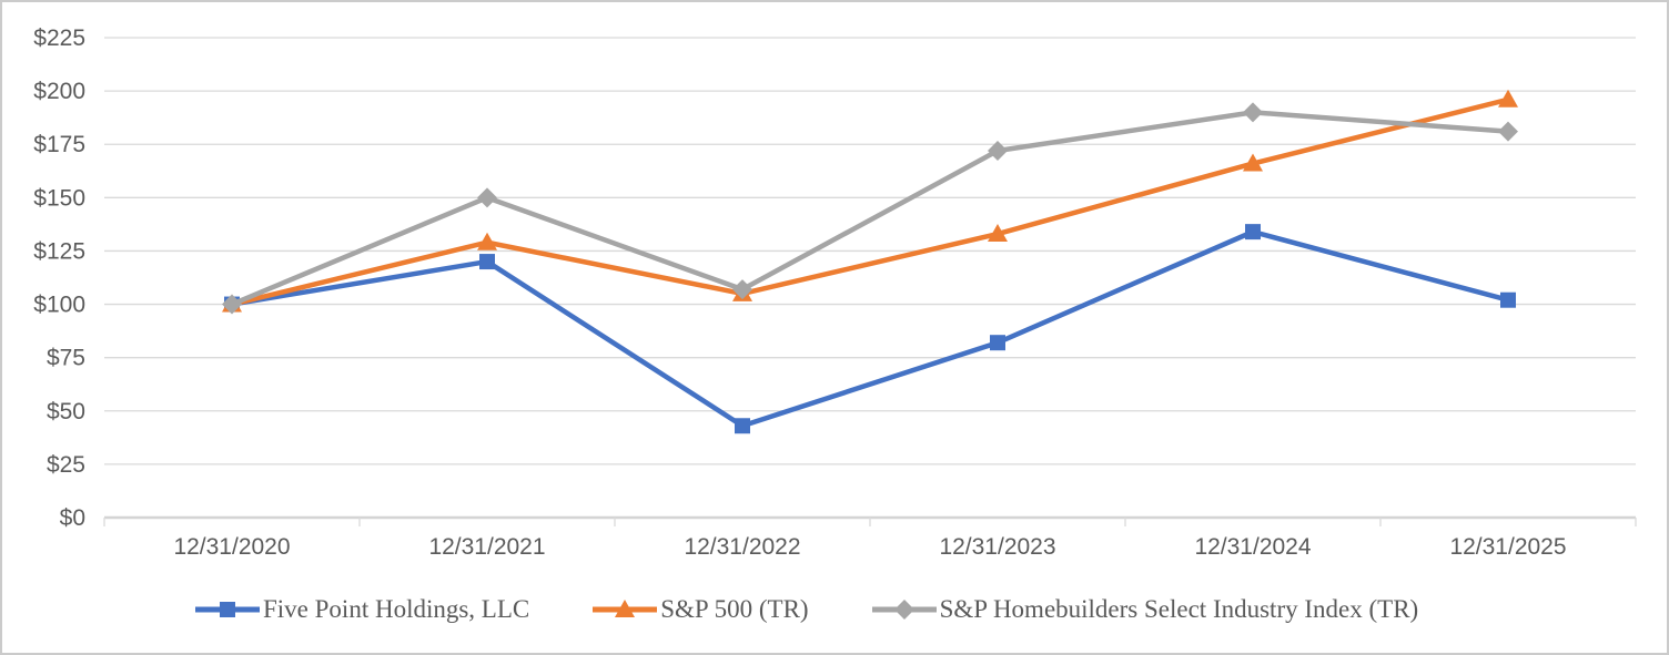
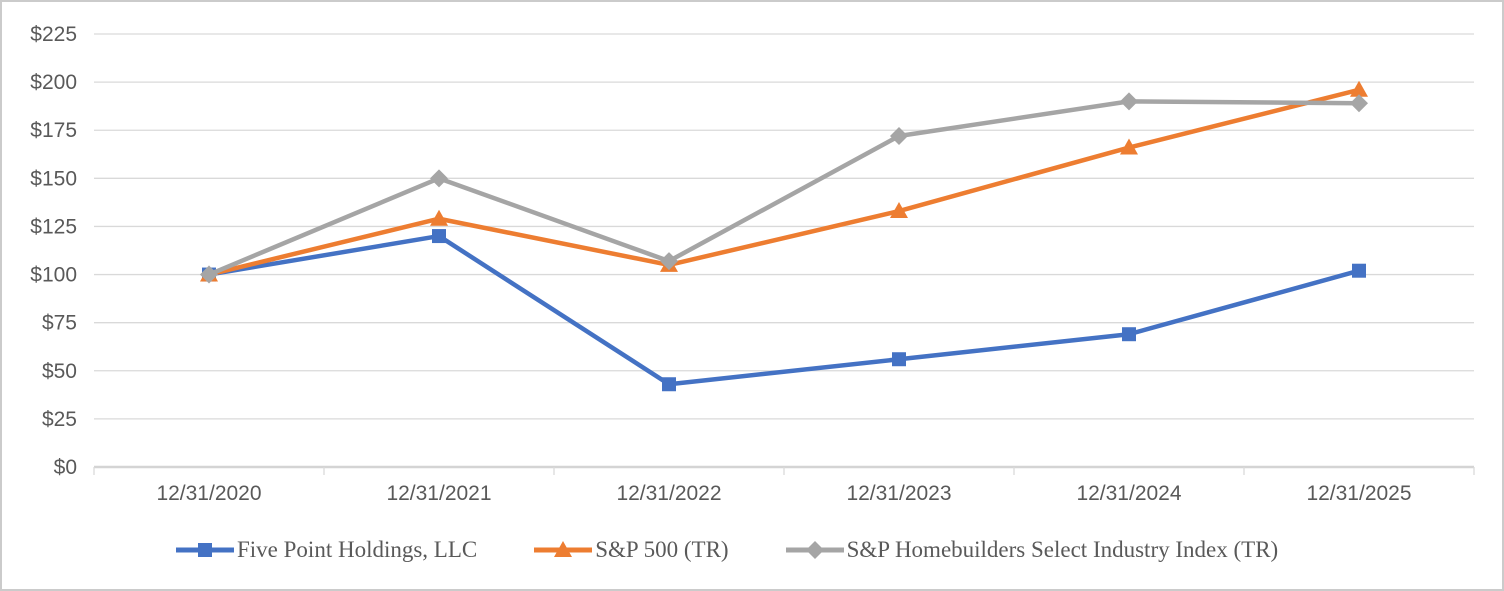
Five Point Holdings, LLC/12/31/2023: $82 -> $56
Five Point Holdings, LLC/12/31/2024: $134 -> $69
S&P Homebuilders Select Industry Index (TR)/12/31/2025: $181 -> $189
